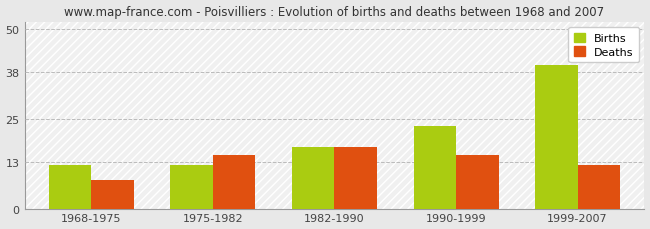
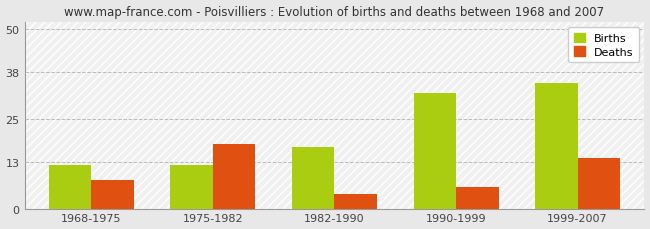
Deaths/1975-1982: 15 -> 18
Deaths/1982-1990: 17 -> 4
Births/1990-1999: 23 -> 32
Deaths/1990-1999: 15 -> 6
Births/1999-2007: 40 -> 35
Deaths/1999-2007: 12 -> 14
